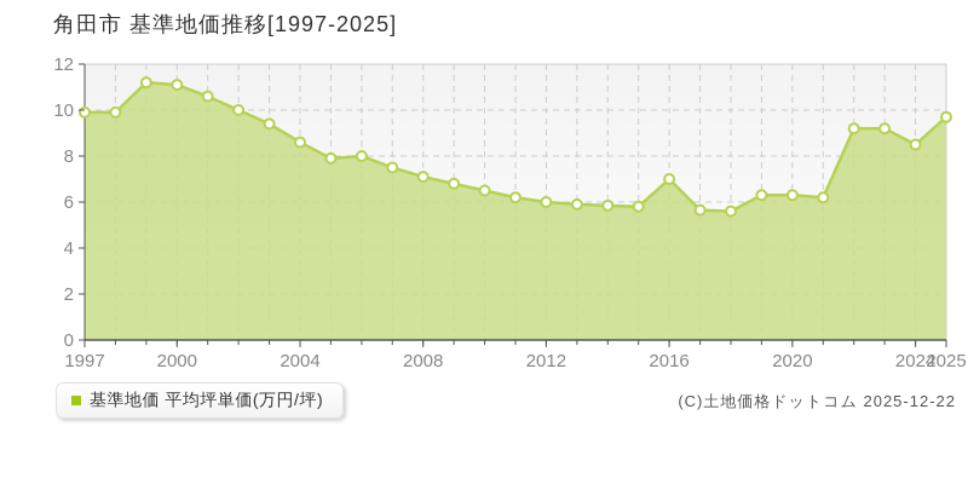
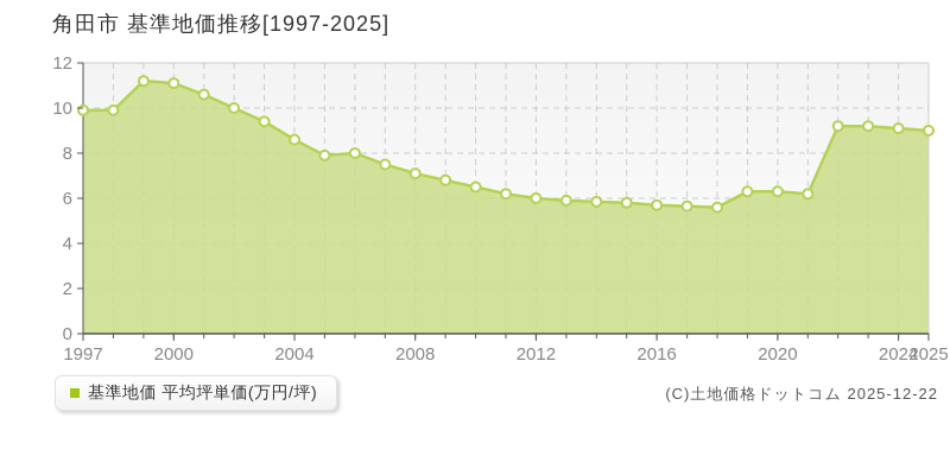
2016: 7.0 -> 5.7
2024: 8.5 -> 9.1
2025: 9.7 -> 9.0
